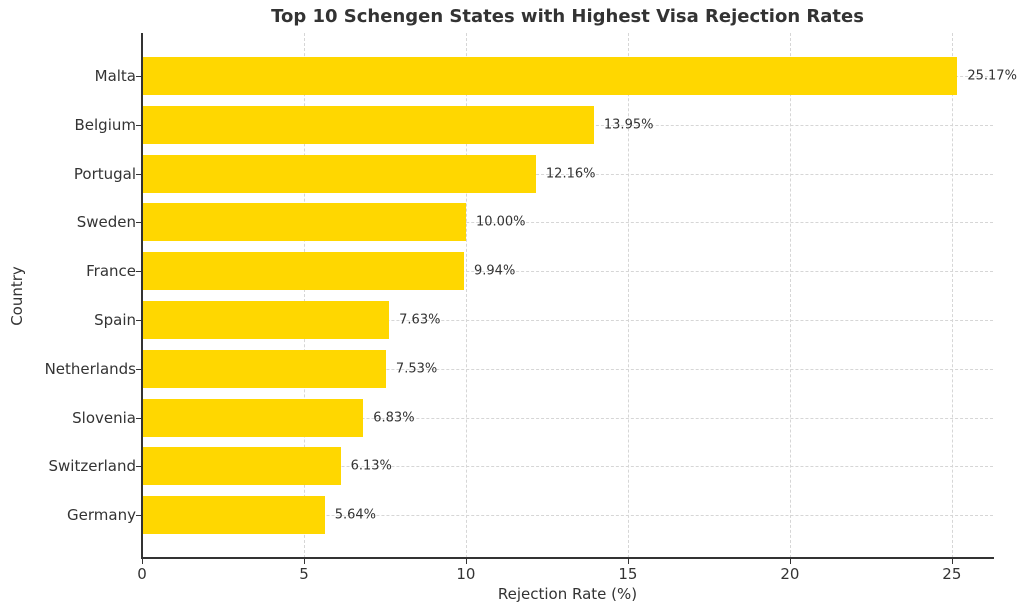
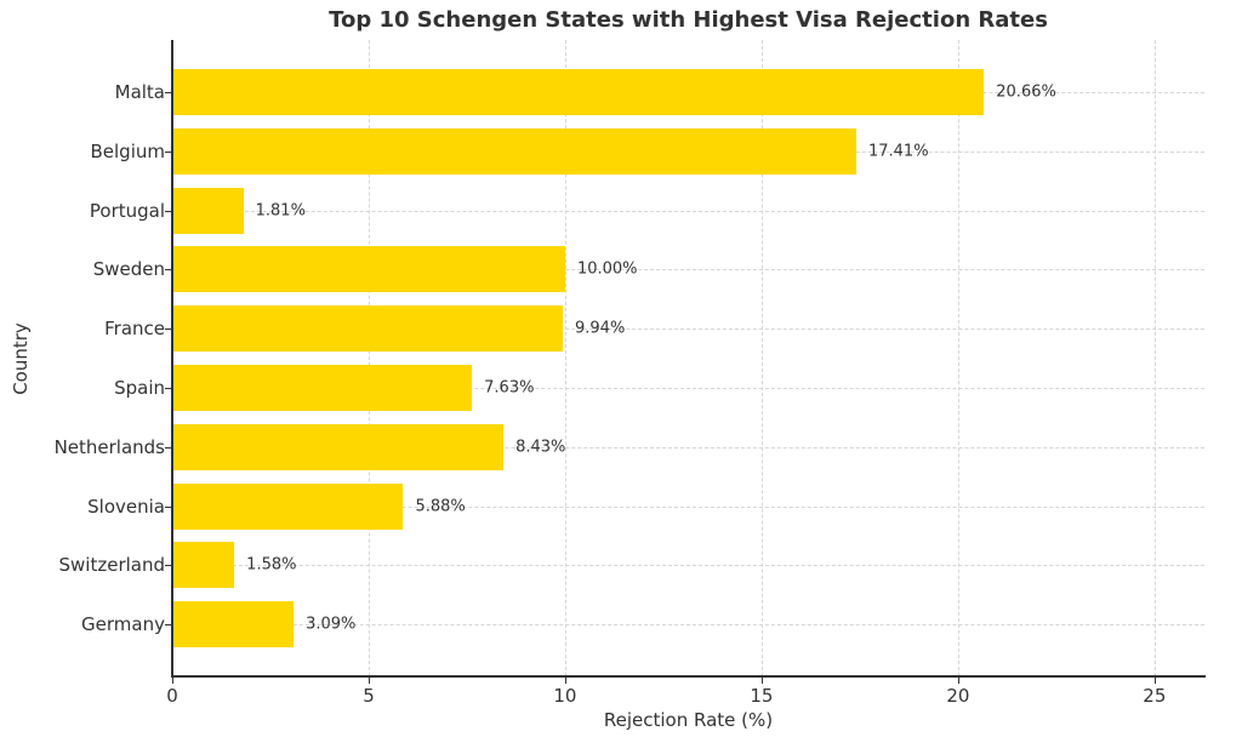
Malta: 25.17% -> 20.66%
Belgium: 13.95% -> 17.41%
Portugal: 12.16% -> 1.81%
Netherlands: 7.53% -> 8.43%
Slovenia: 6.83% -> 5.88%
Switzerland: 6.13% -> 1.58%
Germany: 5.64% -> 3.09%
